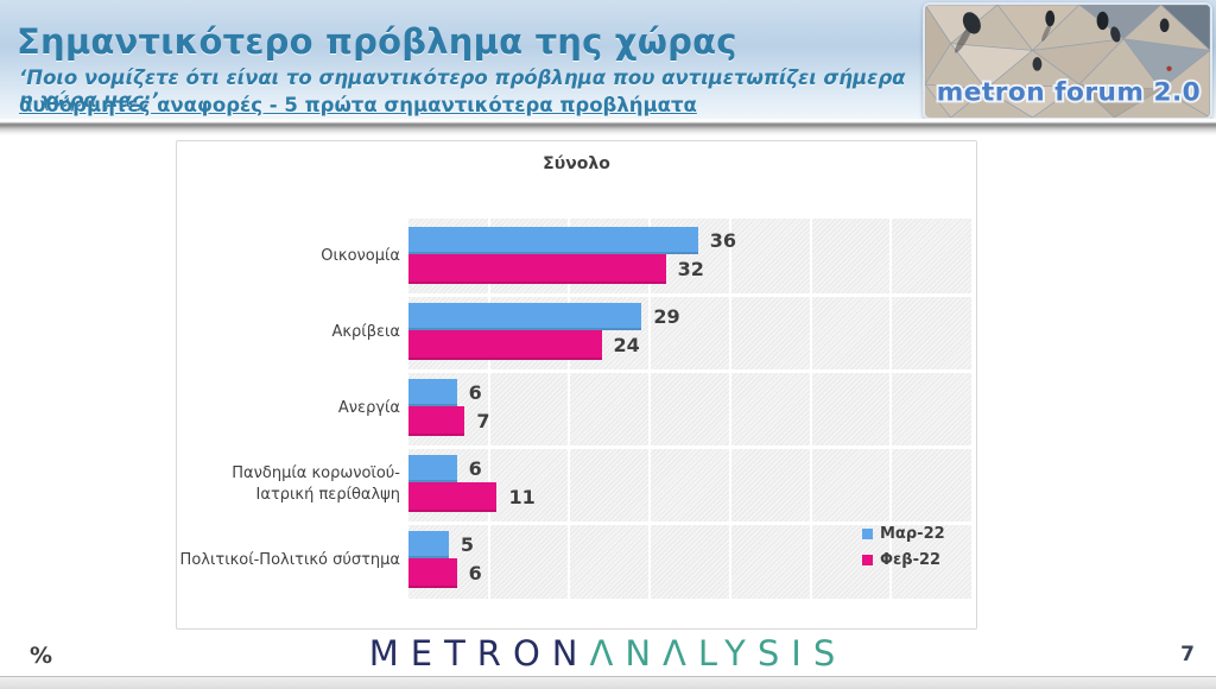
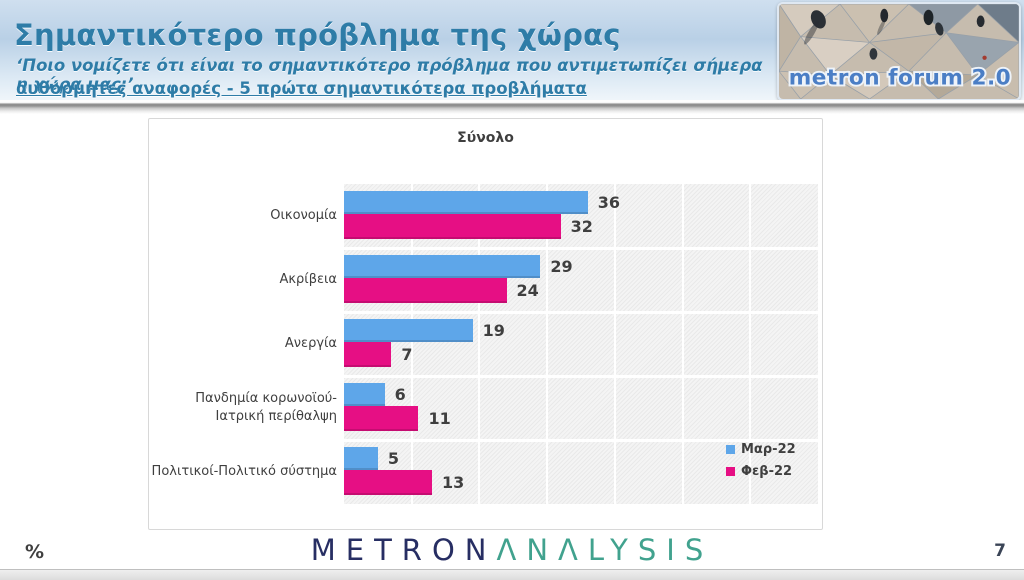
Μαρ-22/Ανεργία: 6 -> 19
Φεβ-22/Πολιτικοί-Πολιτικό σύστημα: 6 -> 13
